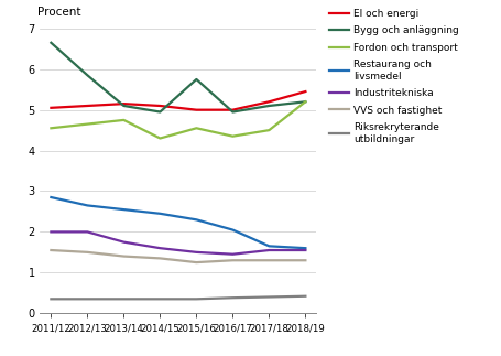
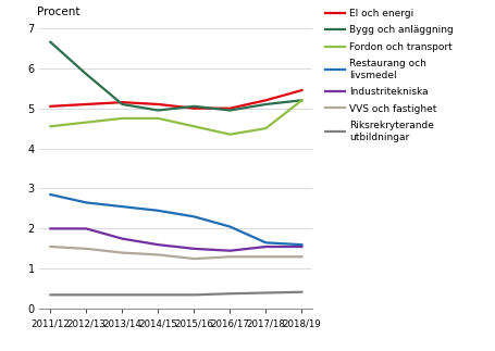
Fordon och transport/2014/15: 4.30 -> 4.75
Bygg och anläggning/2015/16: 5.75 -> 5.05
